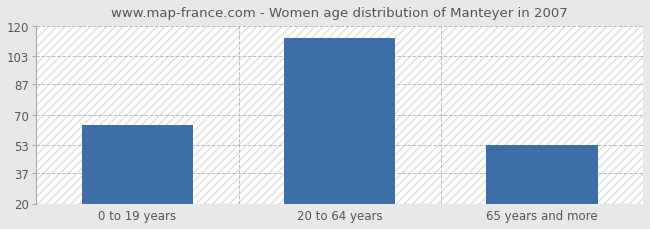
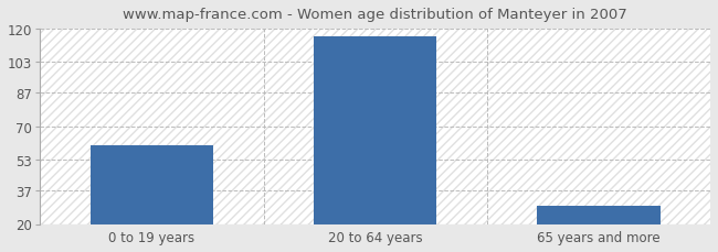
0 to 19 years: 64 -> 60
20 to 64 years: 113 -> 116
65 years and more: 53 -> 29
